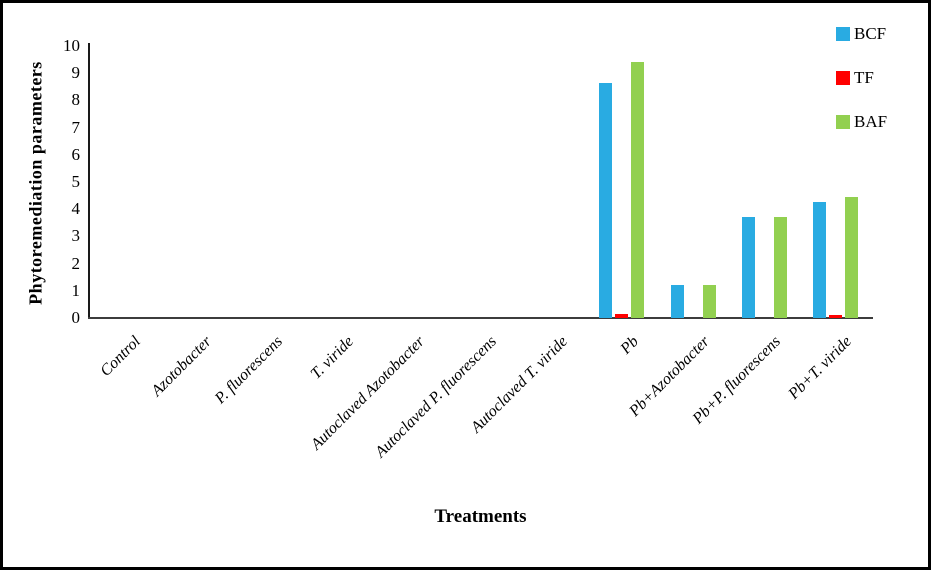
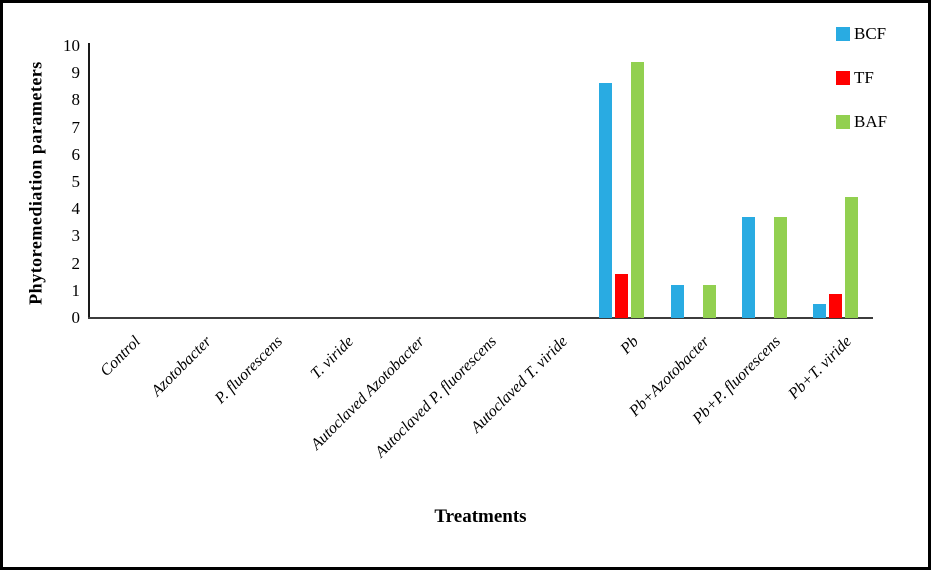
TF/Pb: 0.1 -> 1.6
BCF/Pb+T. viride: 4.2 -> 0.5
TF/Pb+T. viride: 0.1 -> 0.9
